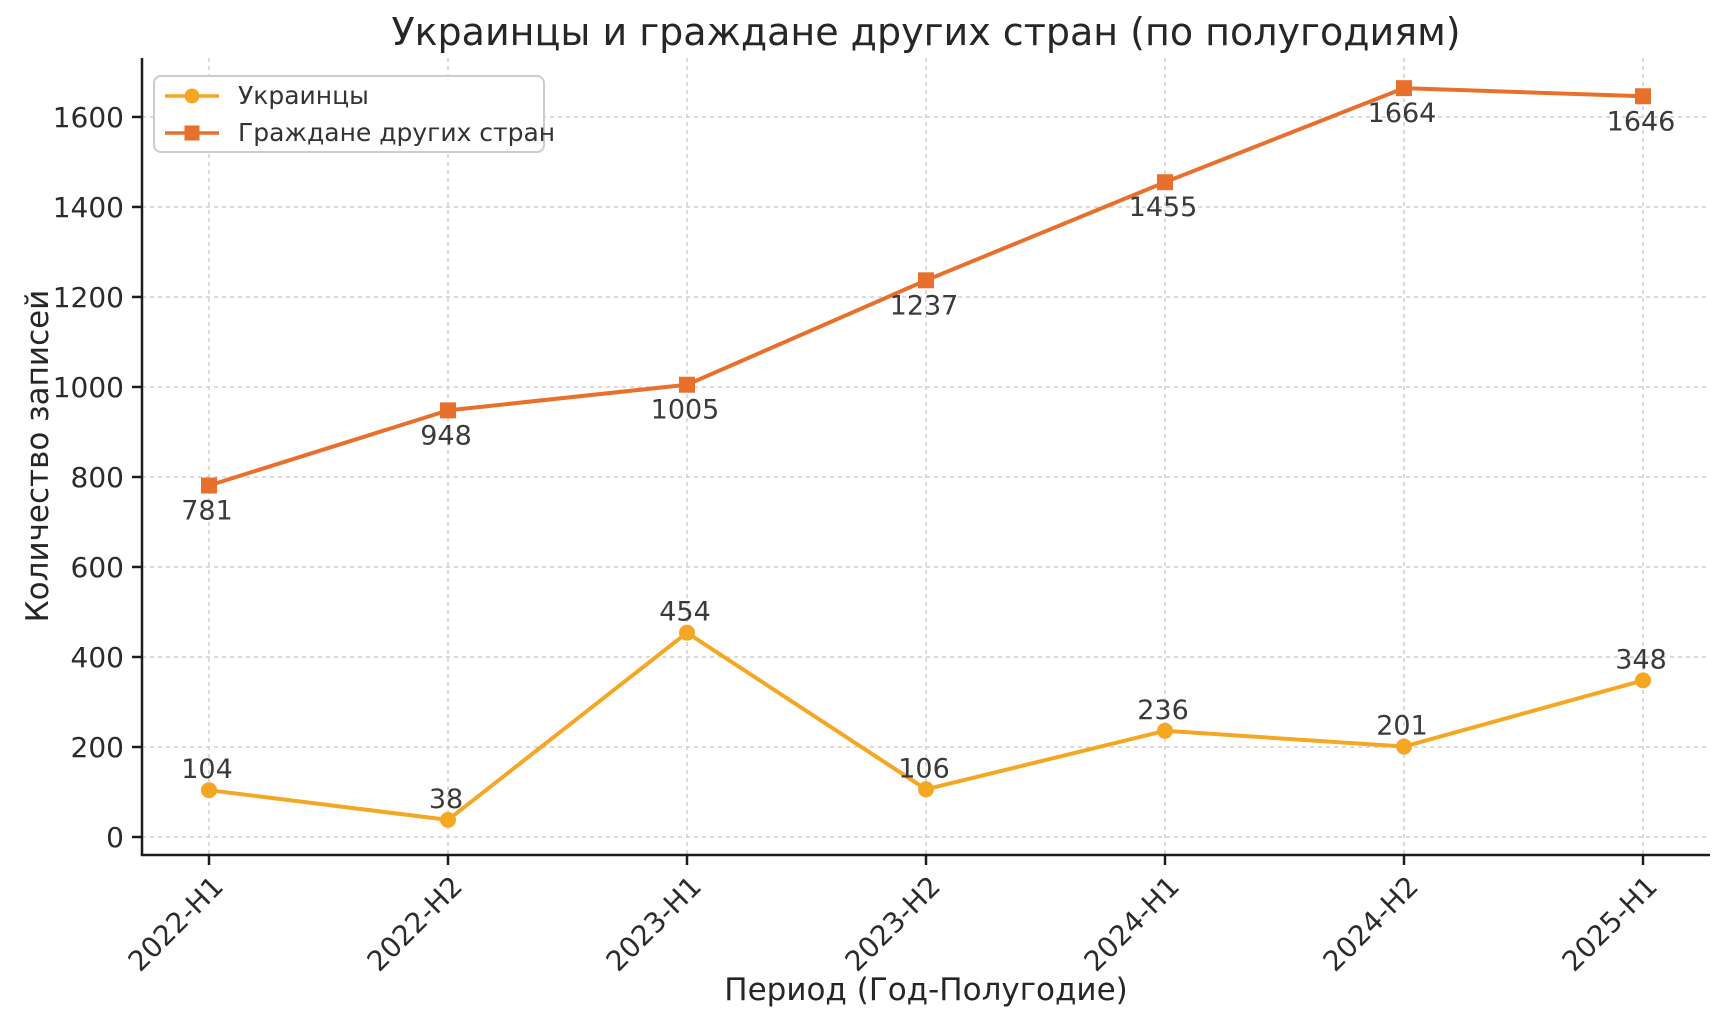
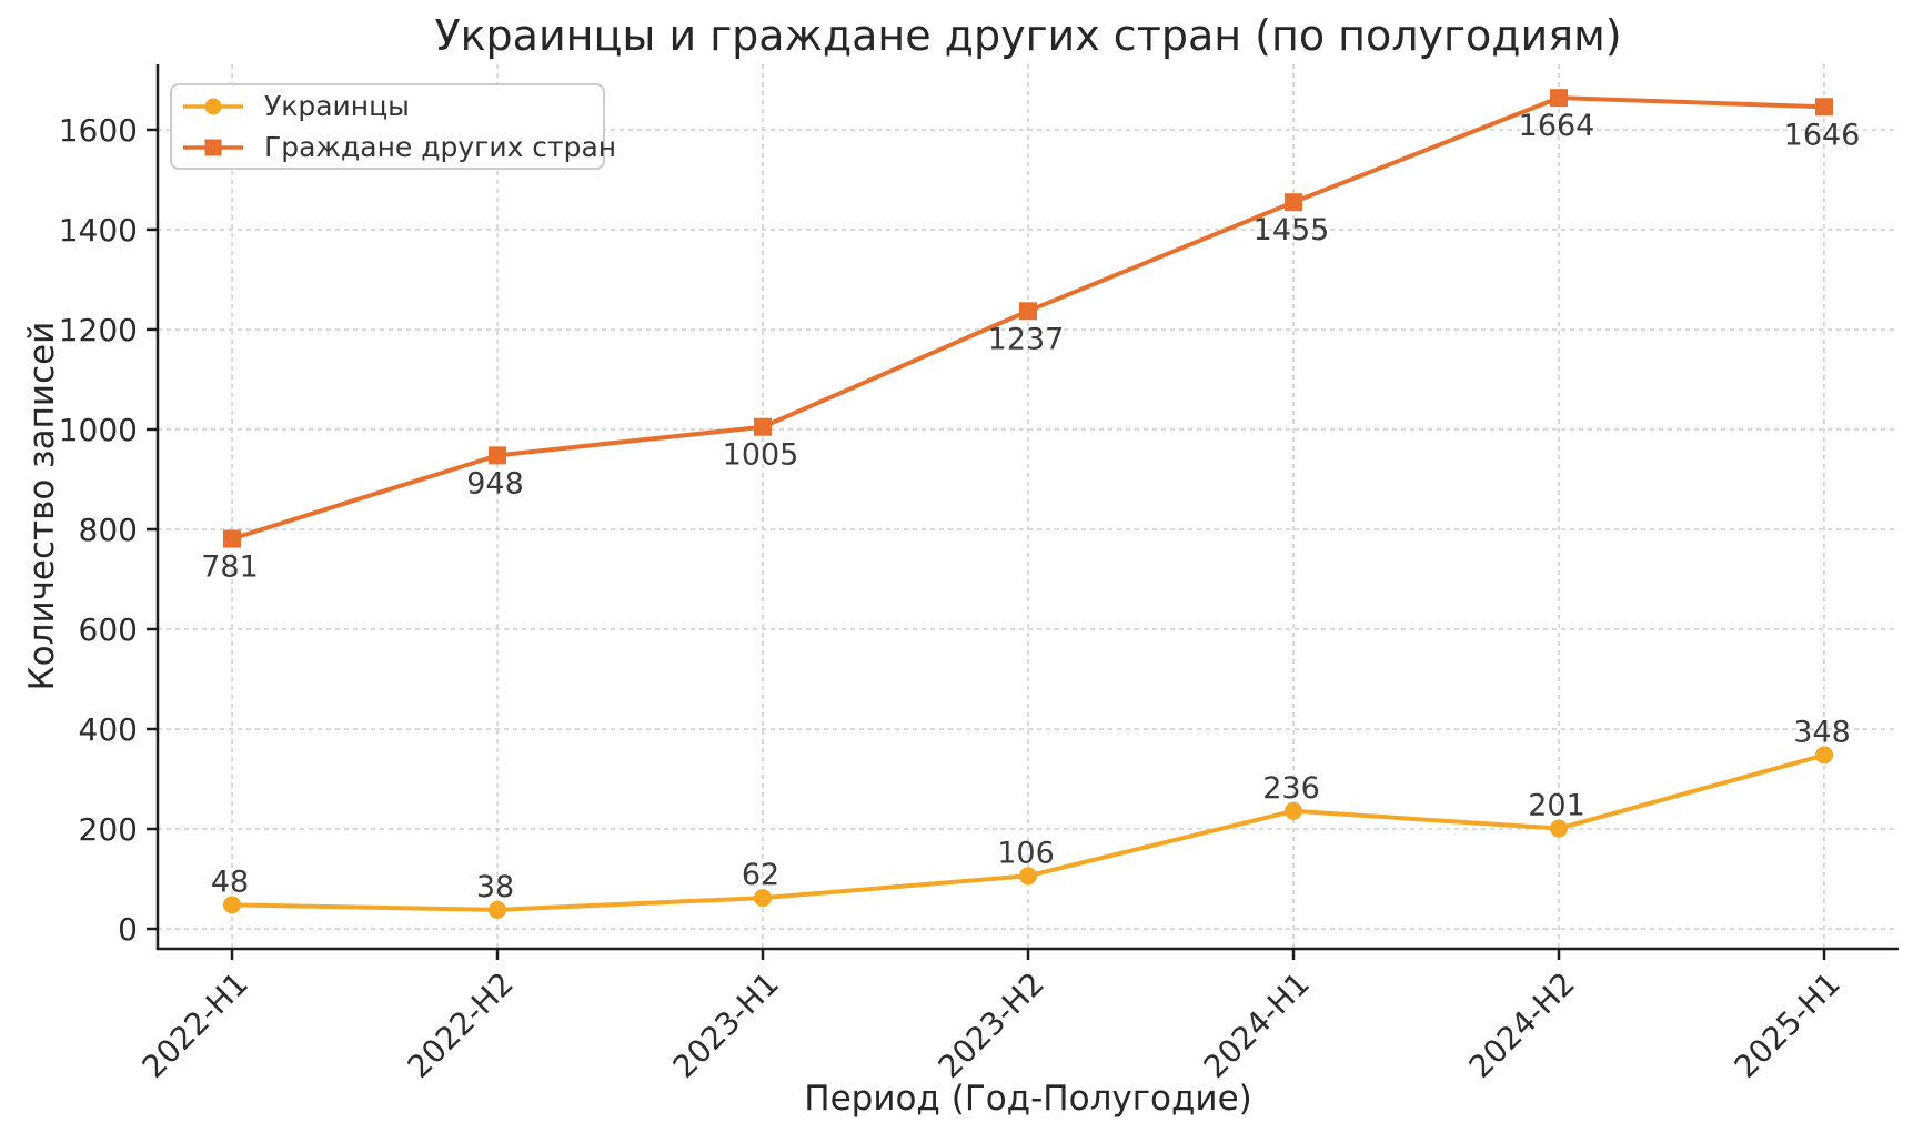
Украинцы/2022-H1: 104 -> 48
Украинцы/2023-H1: 454 -> 62
